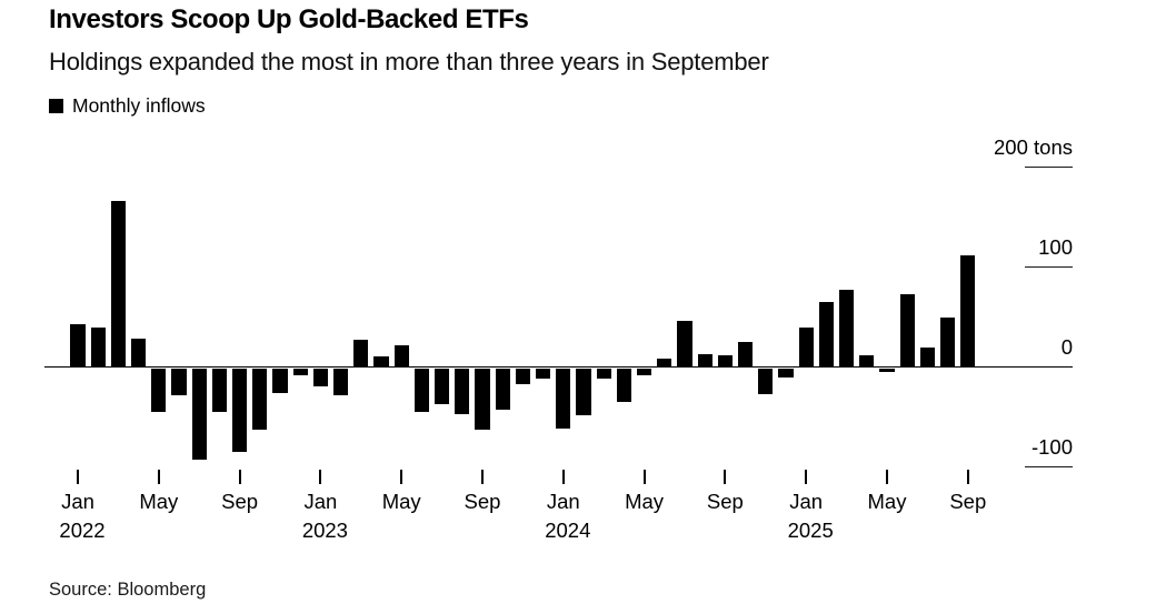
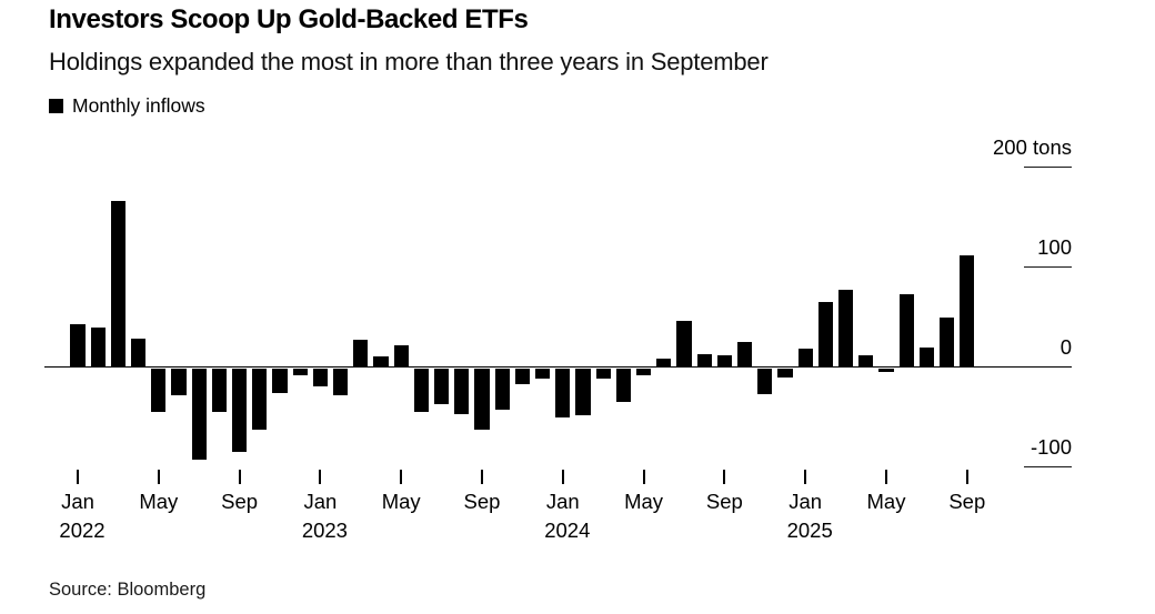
Jan 2024: -60 -> -50
Jan 2025: 40 -> 20
